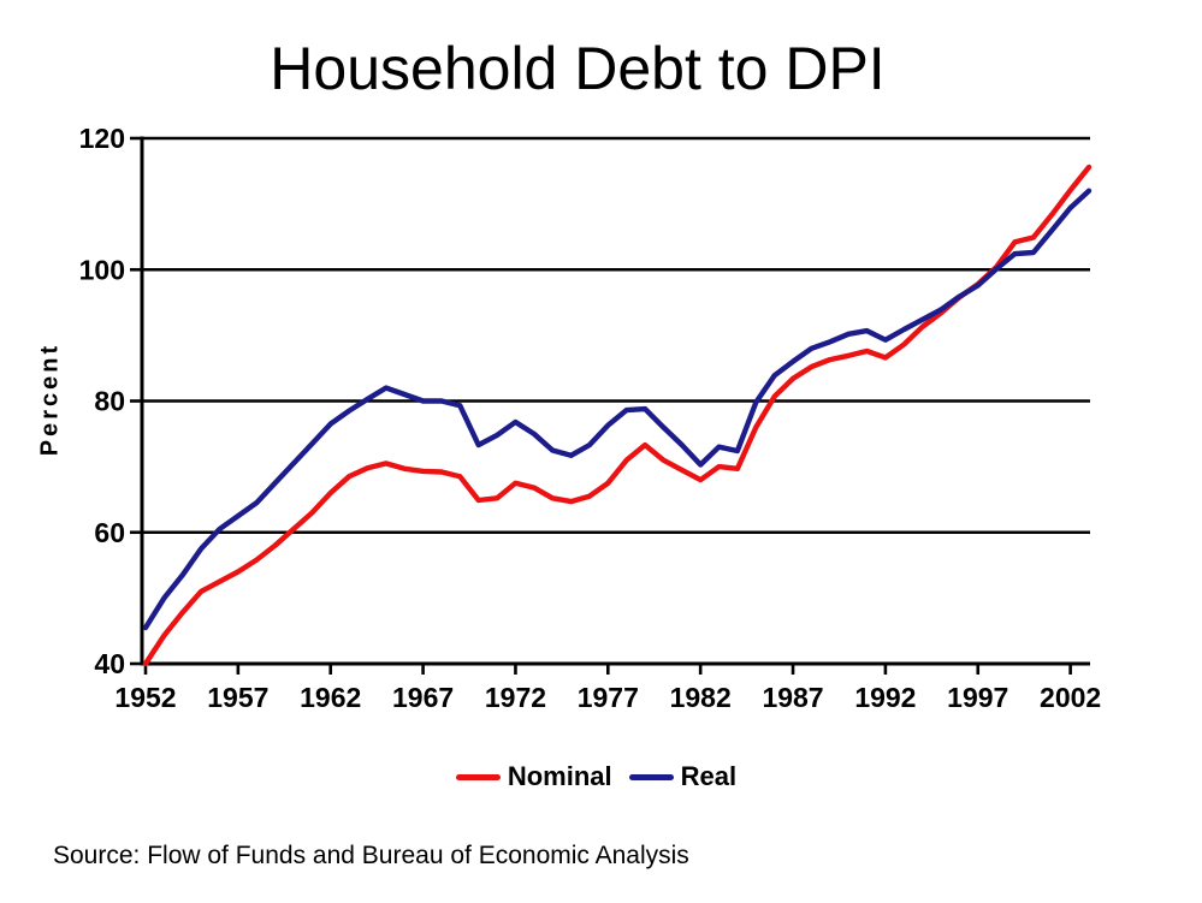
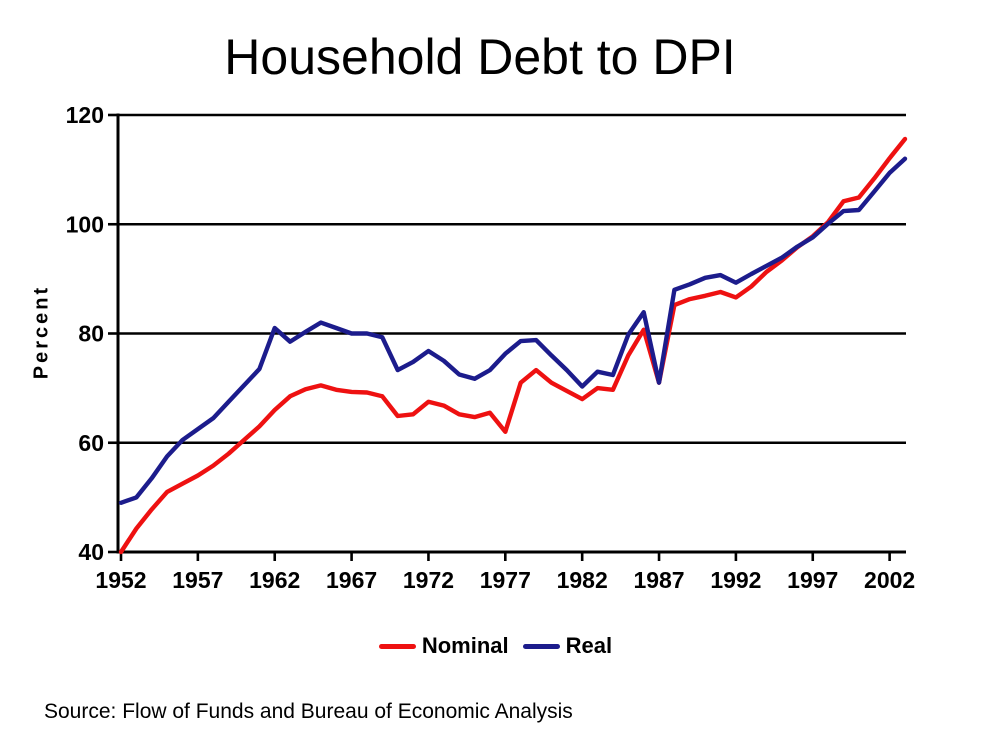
Real/1952: 46 -> 49
Real/1962: 76 -> 81
Nominal/1977: 68 -> 62
Nominal/1987: 83 -> 71
Real/1987: 86 -> 71
